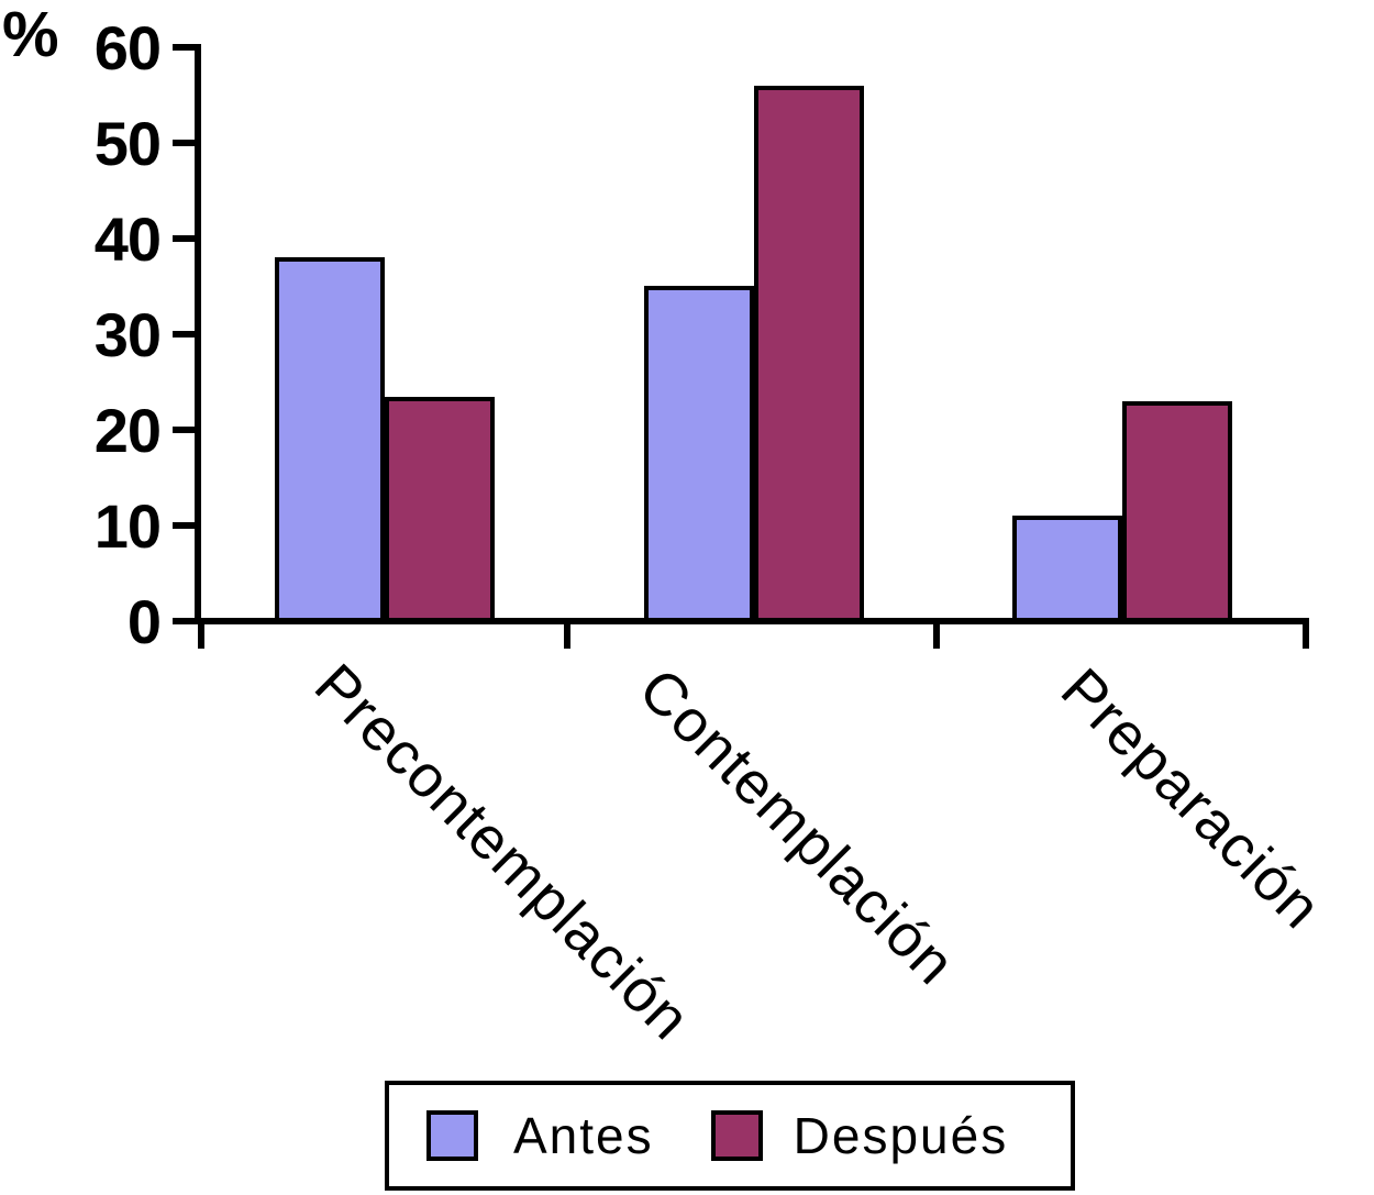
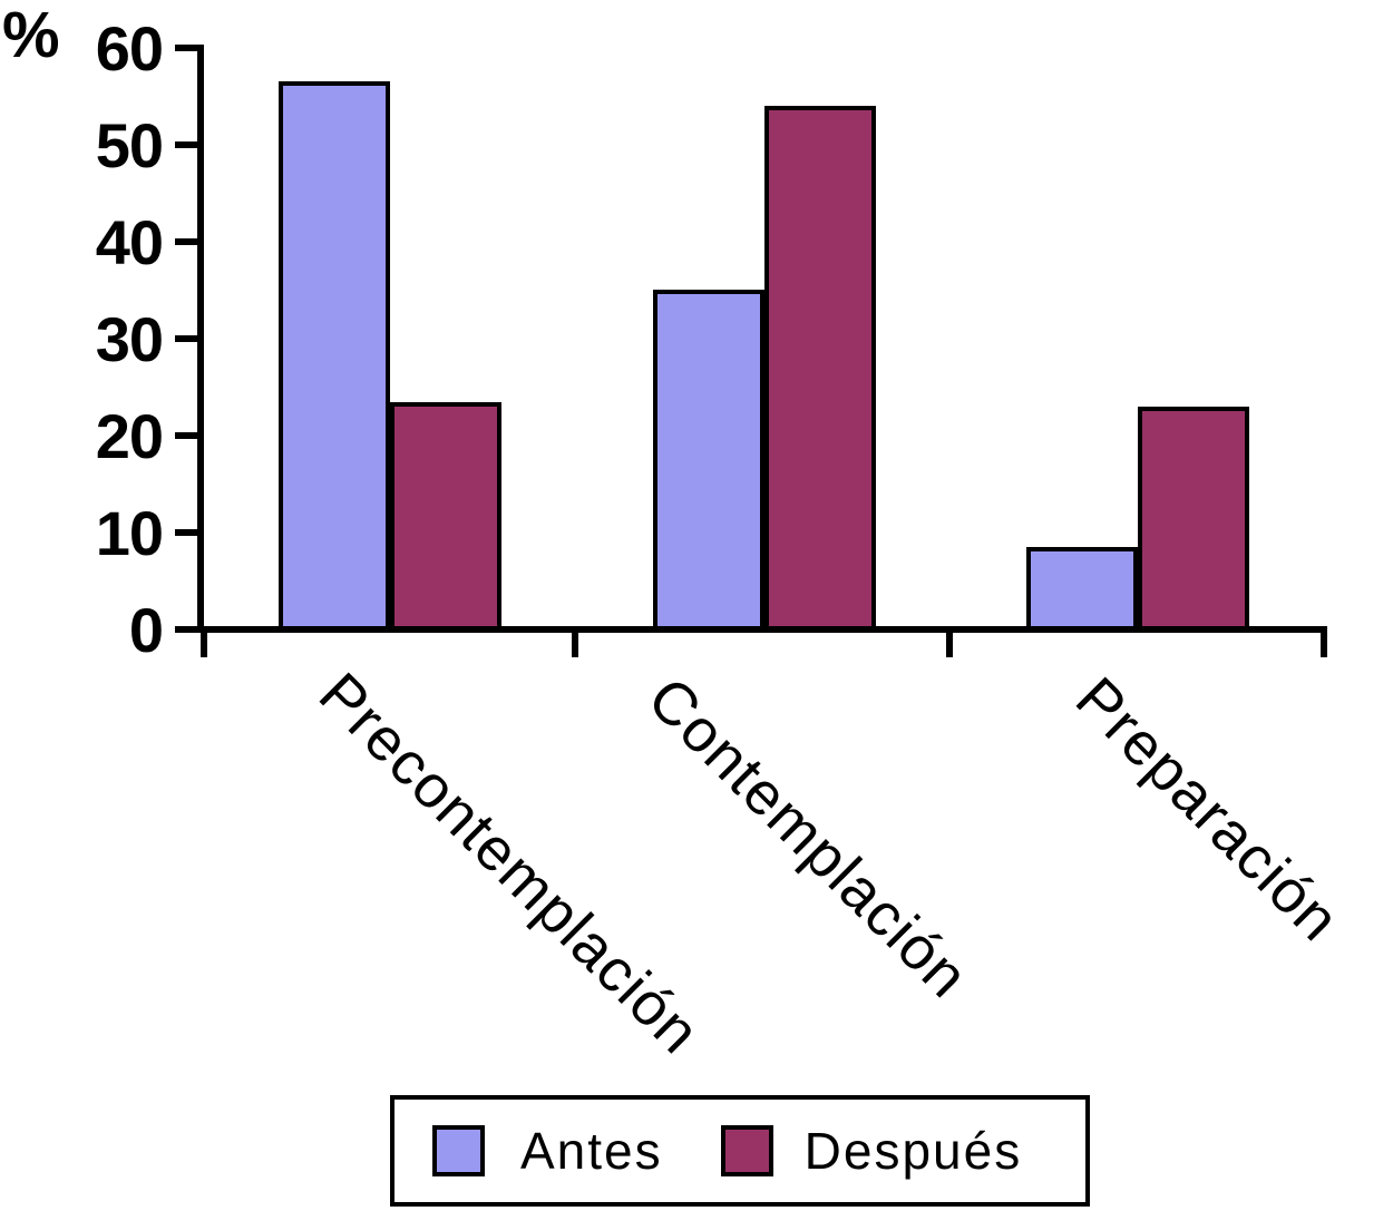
Antes/Precontemplación: 38 -> 56
Después/Contemplación: 56 -> 54
Antes/Preparación: 11 -> 8
